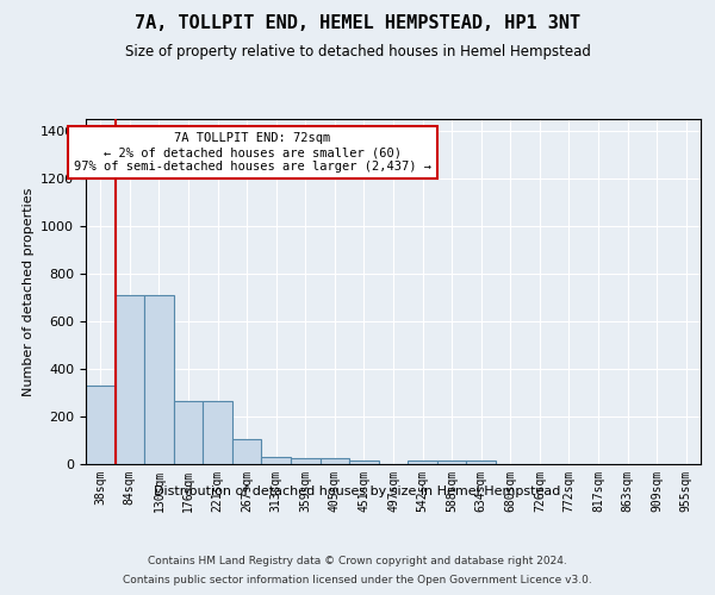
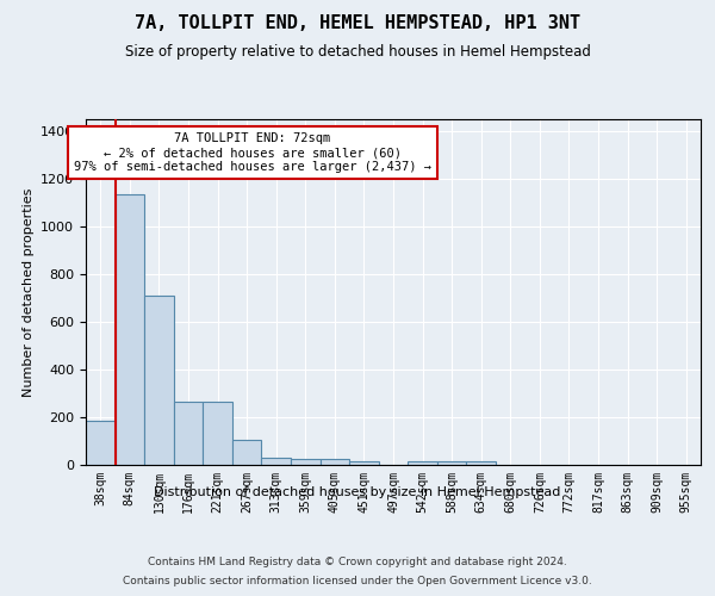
38sqm: 330 -> 180
84sqm: 710 -> 1140
